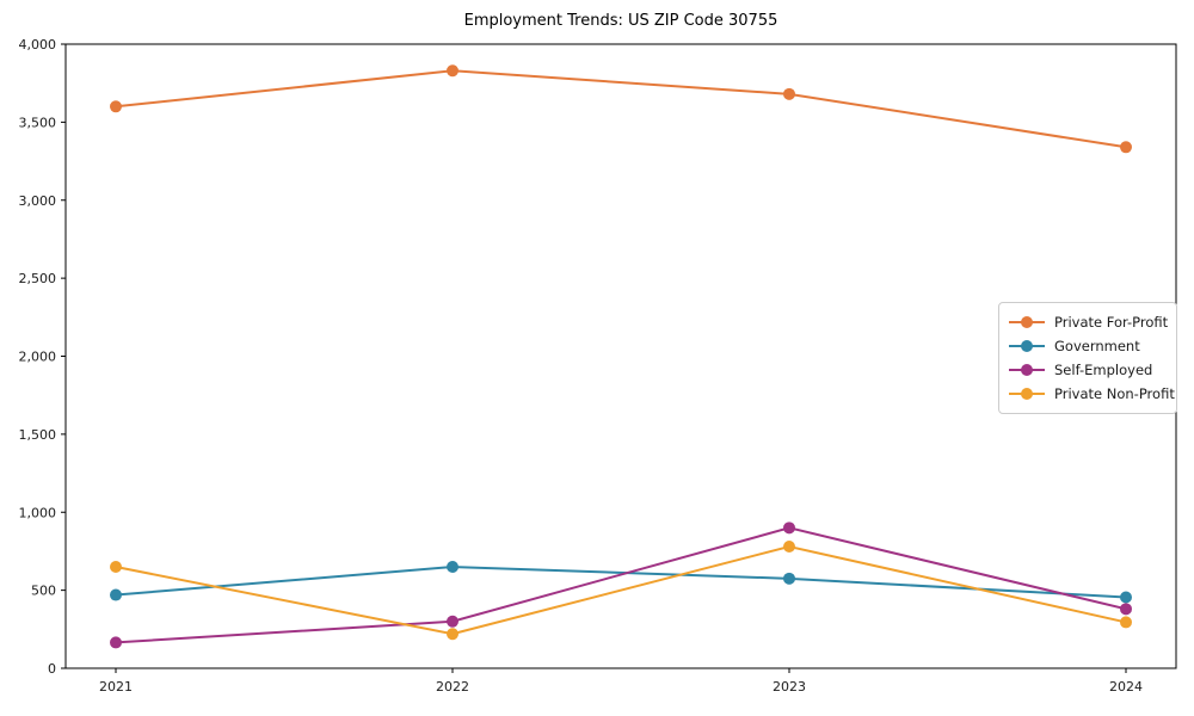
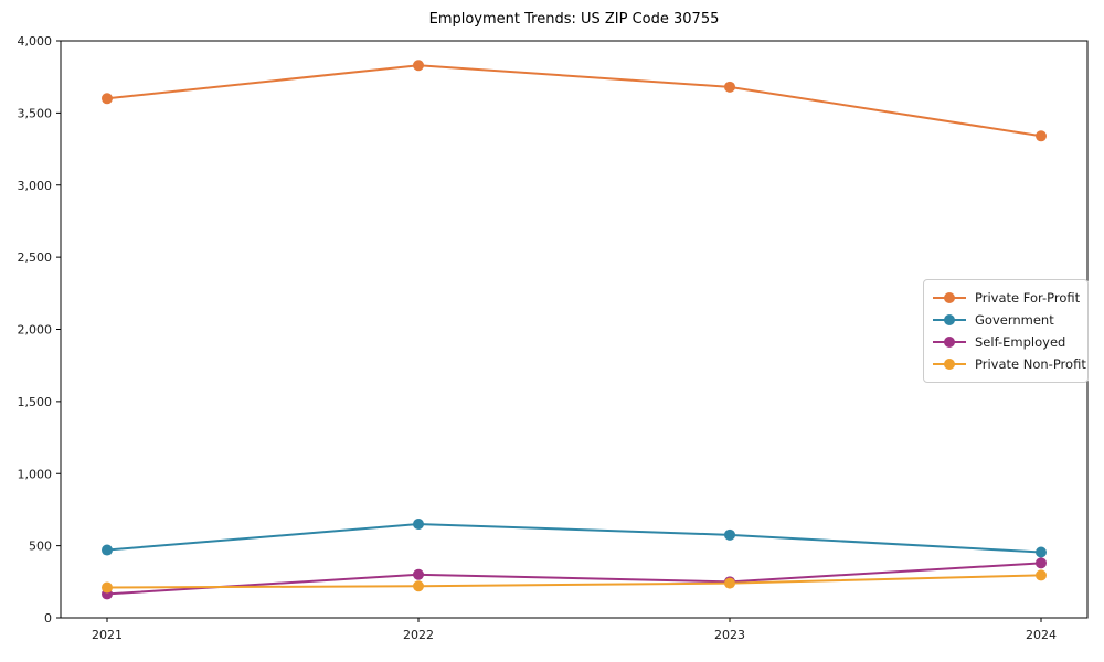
Private Non-Profit/2021: 650 -> 210
Self-Employed/2023: 900 -> 250
Private Non-Profit/2023: 780 -> 240
